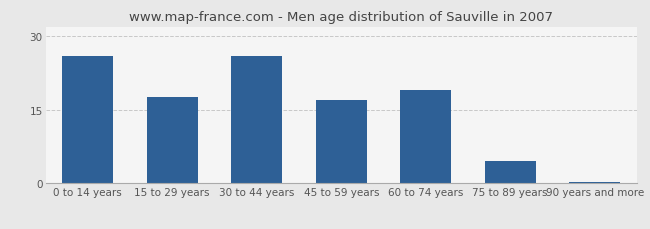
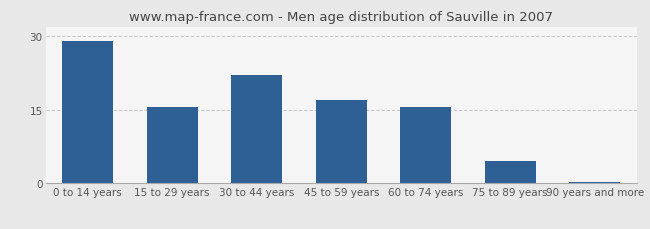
0 to 14 years: 26.0 -> 29.0
15 to 29 years: 17.5 -> 15.5
30 to 44 years: 26.0 -> 22.0
60 to 74 years: 19.0 -> 15.5
